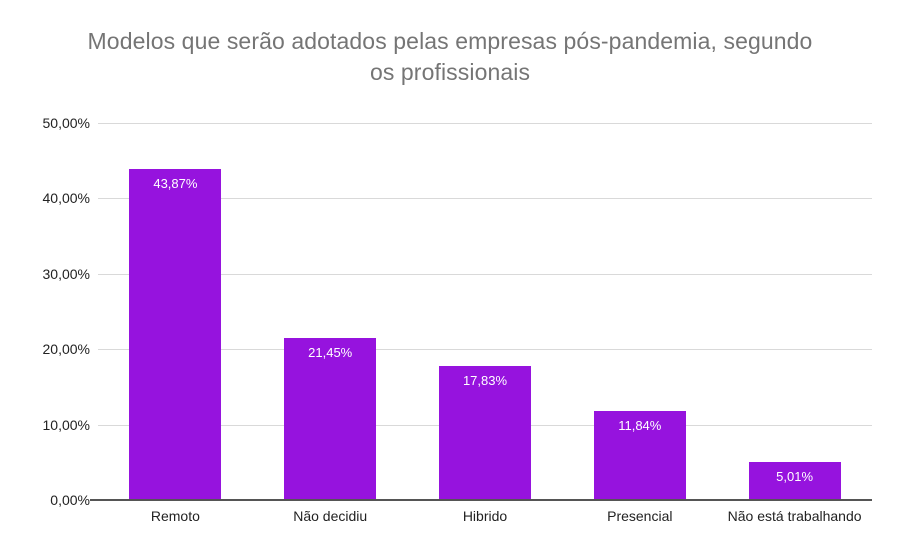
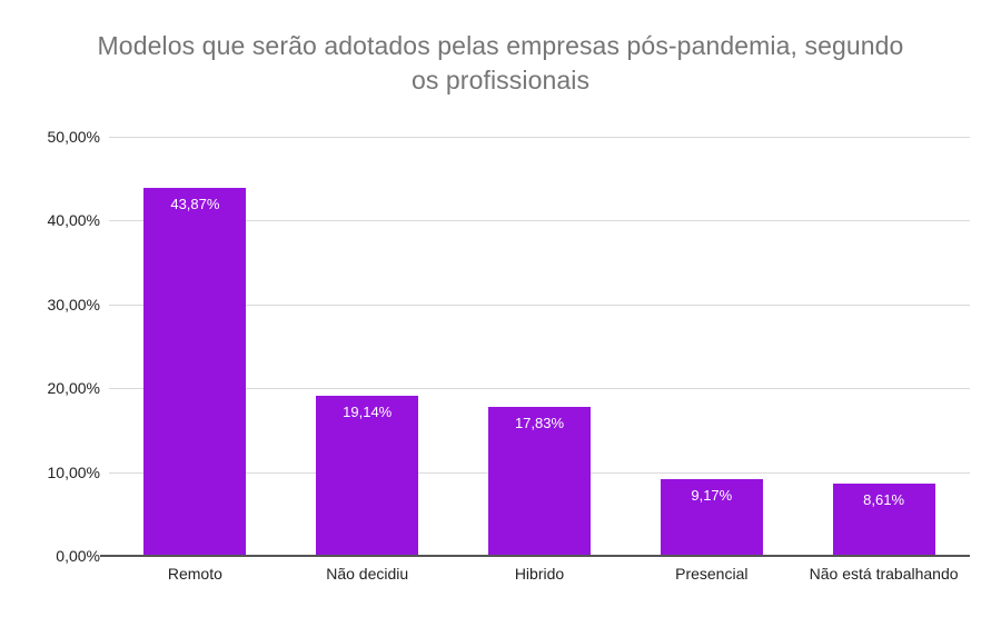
Não decidiu: 21,45% -> 19,14%
Presencial: 11,84% -> 9,17%
Não está trabalhando: 5,01% -> 8,61%
